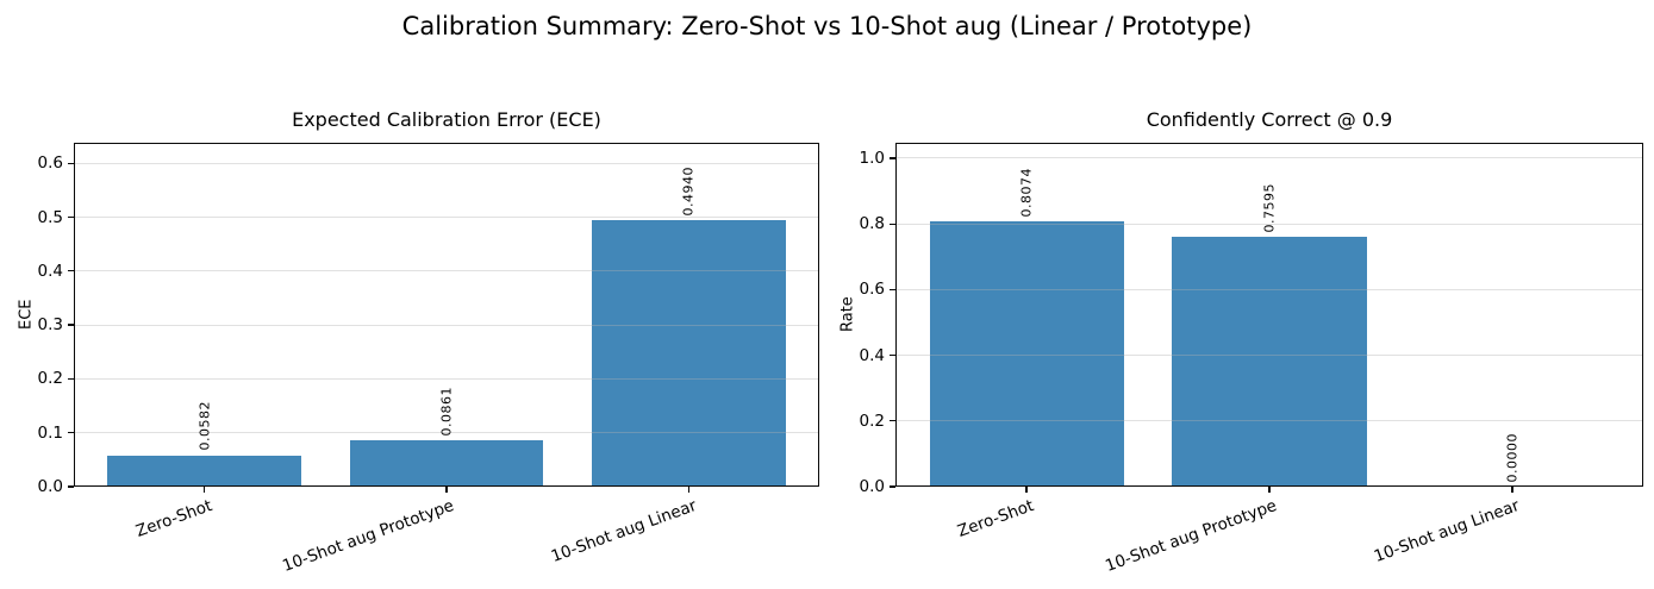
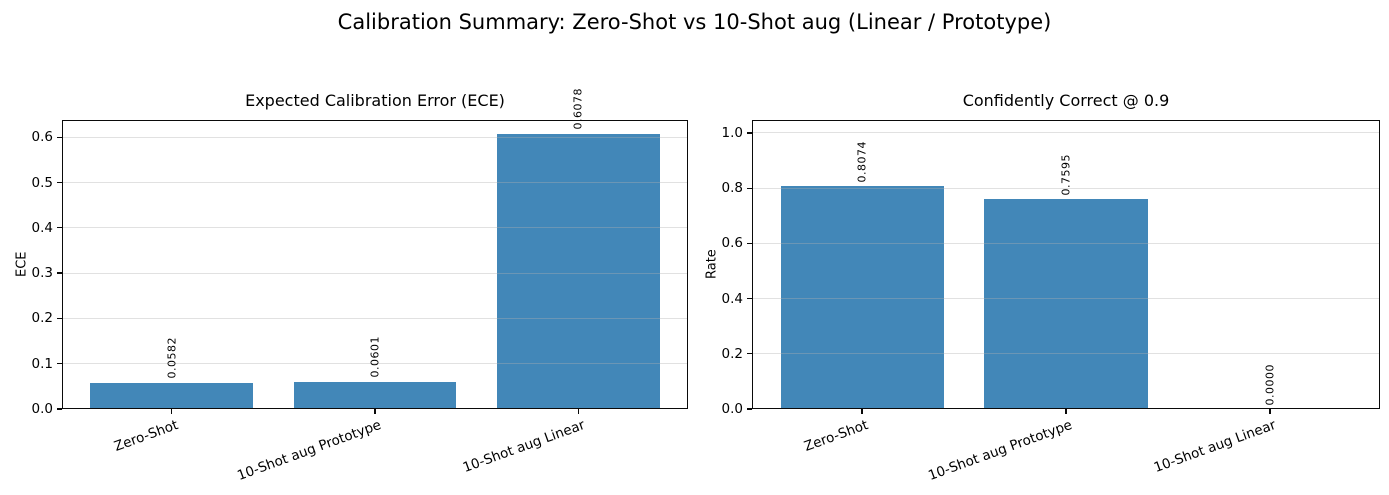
Expected Calibration Error (ECE)/10-Shot aug Prototype: 0.0861 -> 0.0601
Expected Calibration Error (ECE)/10-Shot aug Linear: 0.4940 -> 0.6078
